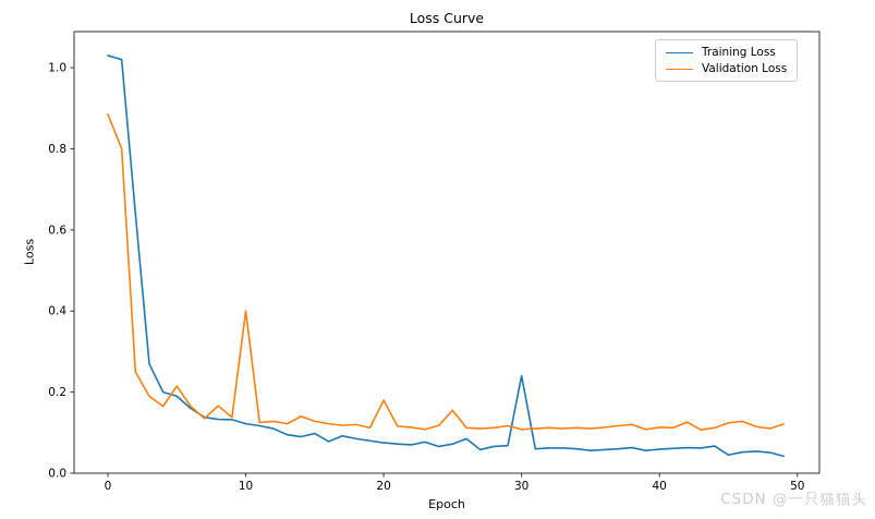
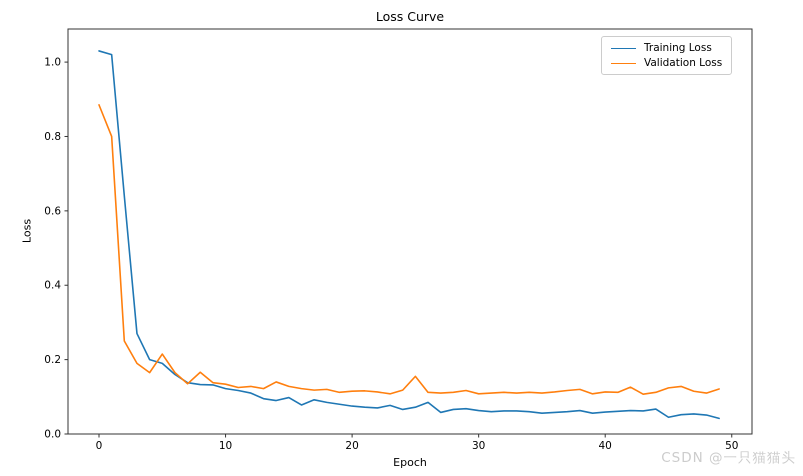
Validation Loss/10: 0.40 -> 0.13
Validation Loss/20: 0.18 -> 0.12
Training Loss/30: 0.24 -> 0.06
